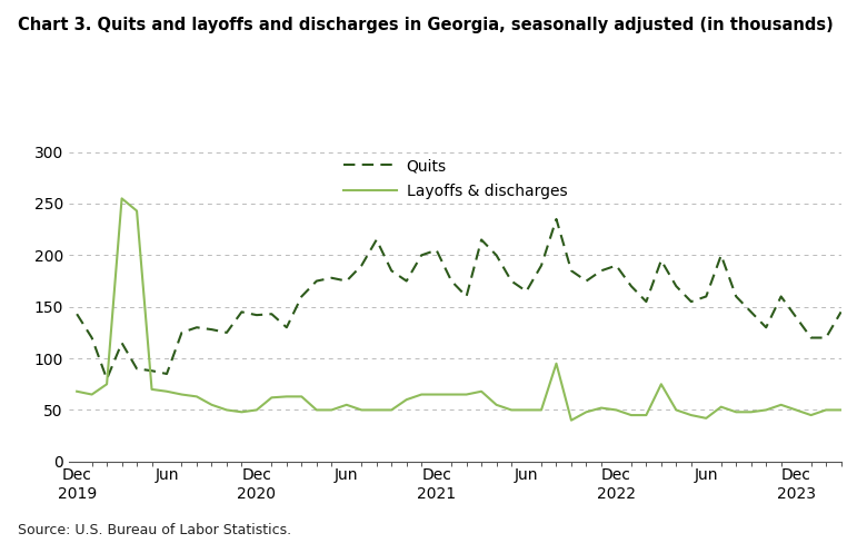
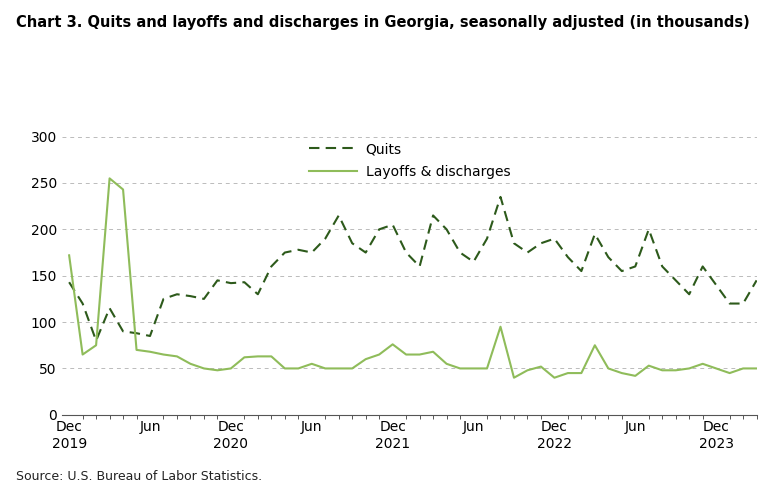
Layoffs & discharges/Dec 2019: 68 -> 172
Layoffs & discharges/Dec 2021: 65 -> 76
Layoffs & discharges/Dec 2022: 50 -> 40
